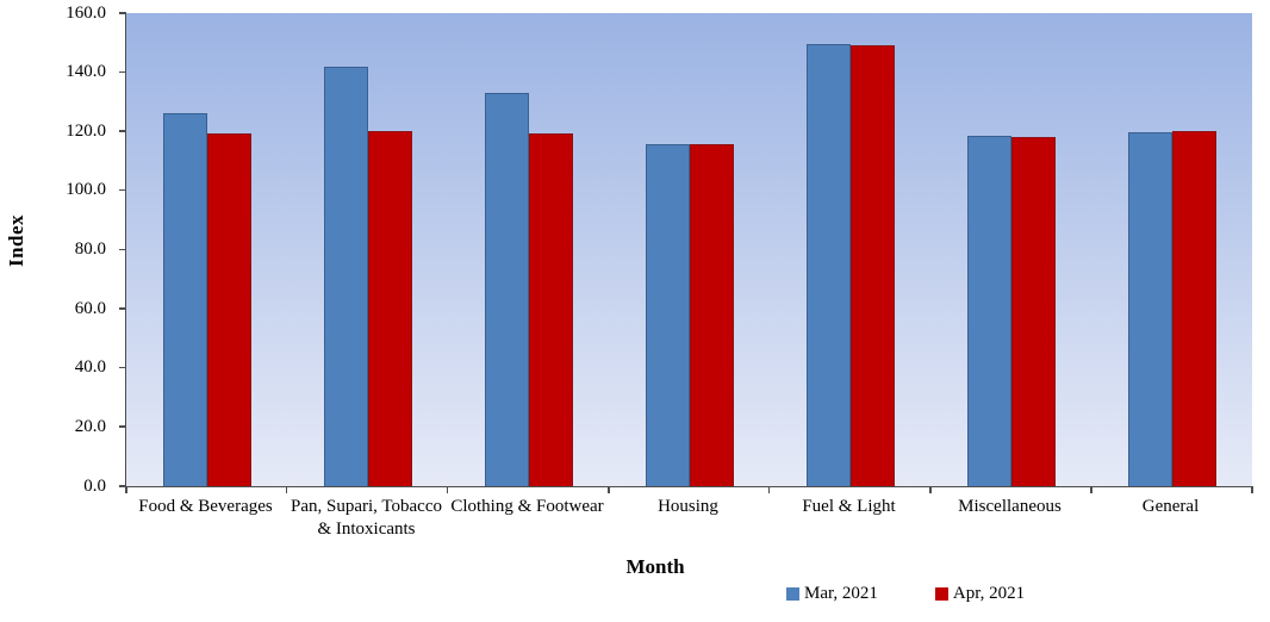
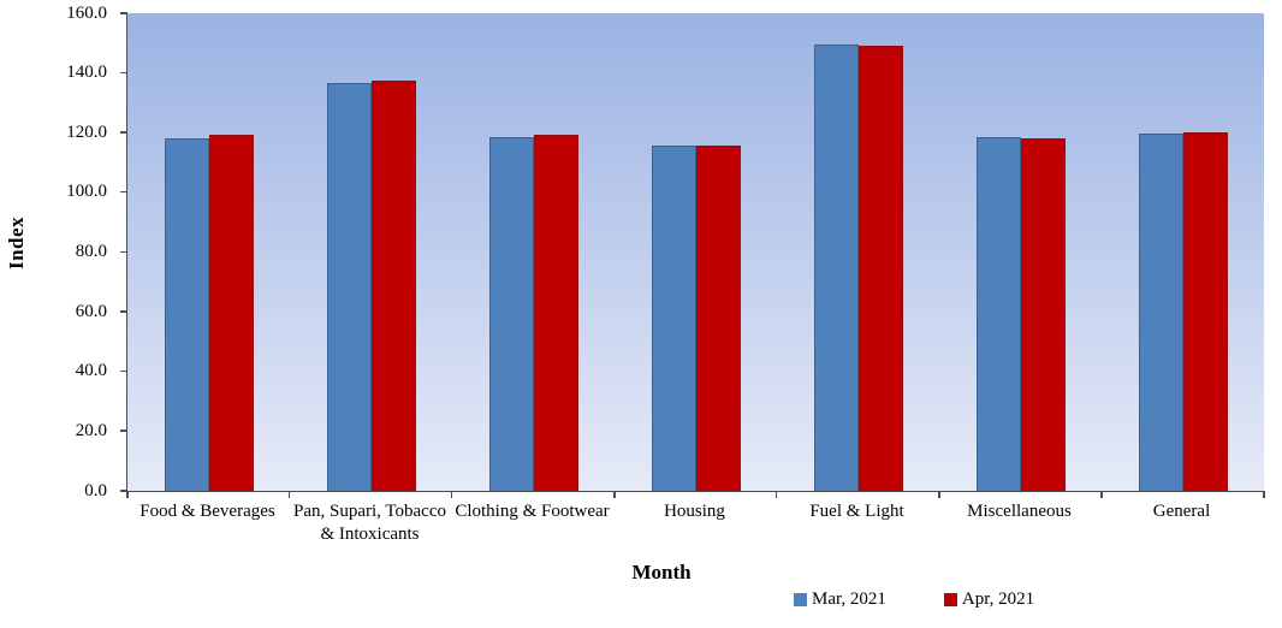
Mar, 2021/Food & Beverages: 126 -> 118
Mar, 2021/Pan, Supari, Tobacco & Intoxicants: 142 -> 137
Apr, 2021/Pan, Supari, Tobacco & Intoxicants: 120 -> 138
Mar, 2021/Clothing & Footwear: 133 -> 119
